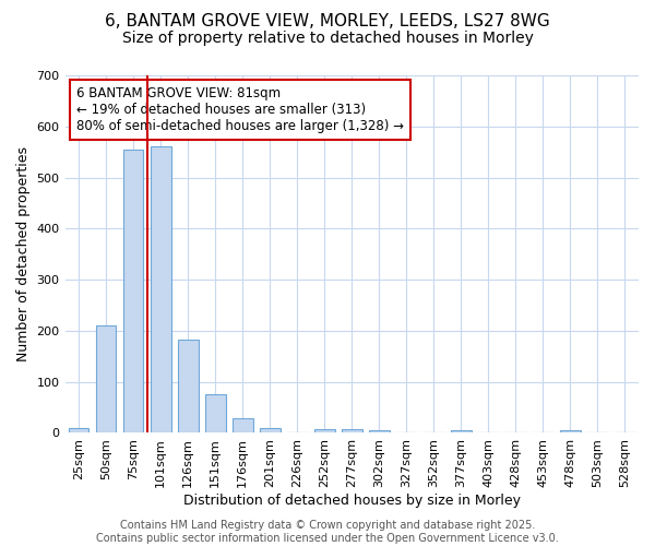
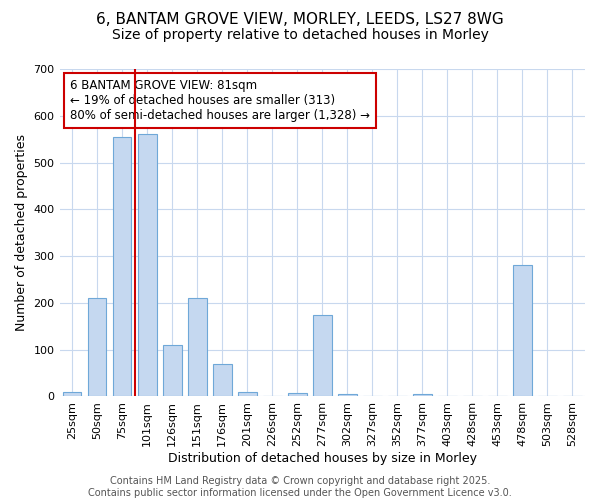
126sqm: 183 -> 110
151sqm: 75 -> 210
176sqm: 28 -> 70
277sqm: 8 -> 175
478sqm: 5 -> 280
